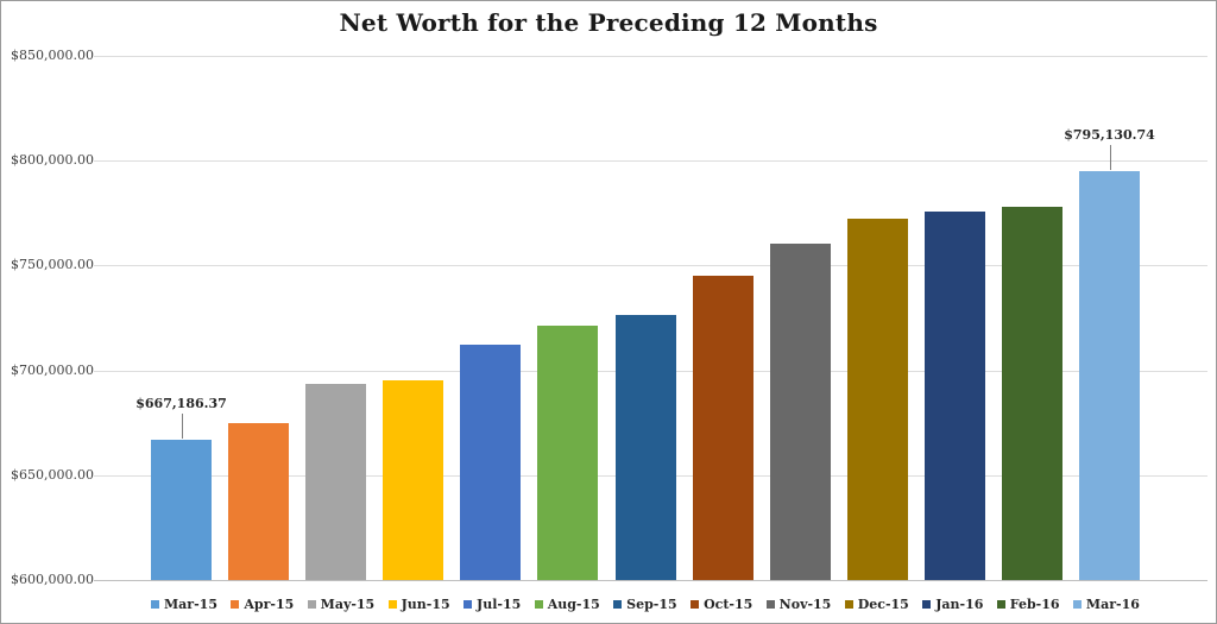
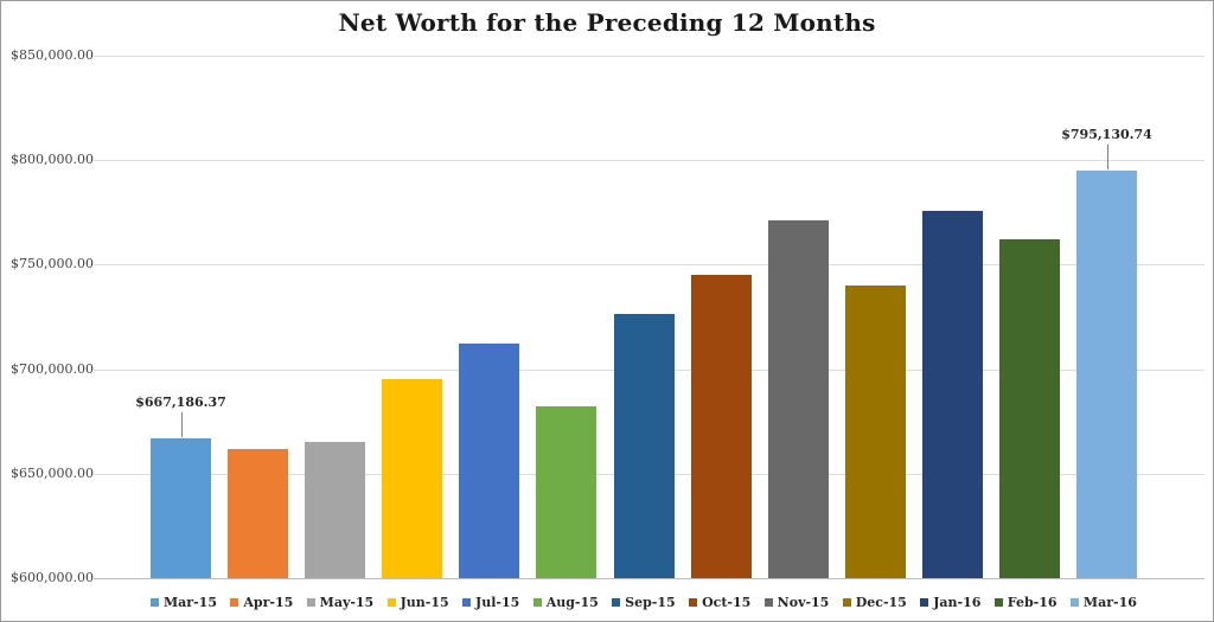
Apr-15: $675000 -> $662000
May-15: $694000 -> $665000
Aug-15: $722000 -> $682000
Nov-15: $760000 -> $771000
Dec-15: $772000 -> $740000
Feb-16: $778000 -> $762000
